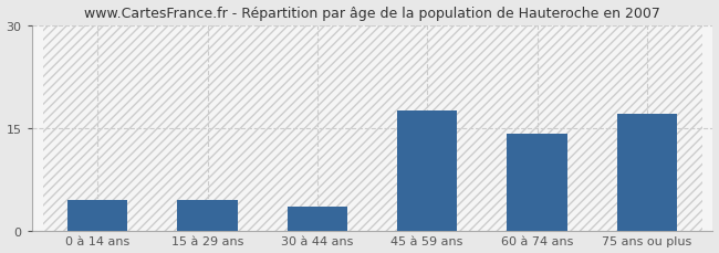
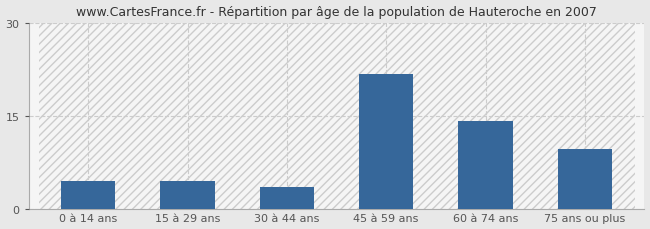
45 à 59 ans: 17.5 -> 21.8
75 ans ou plus: 17.0 -> 9.6
